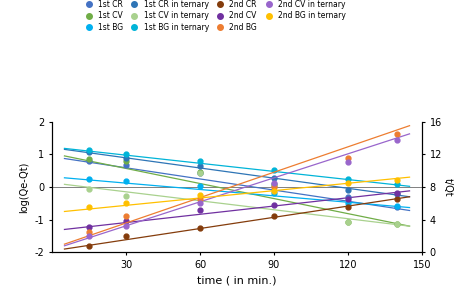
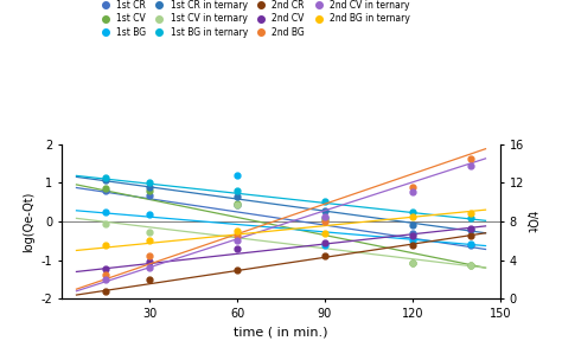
1st BG/60: 0.03 -> 1.20
1st BG/90: -0.17 -> -0.60
2nd BG in ternary/90: 7.5 -> 6.8
